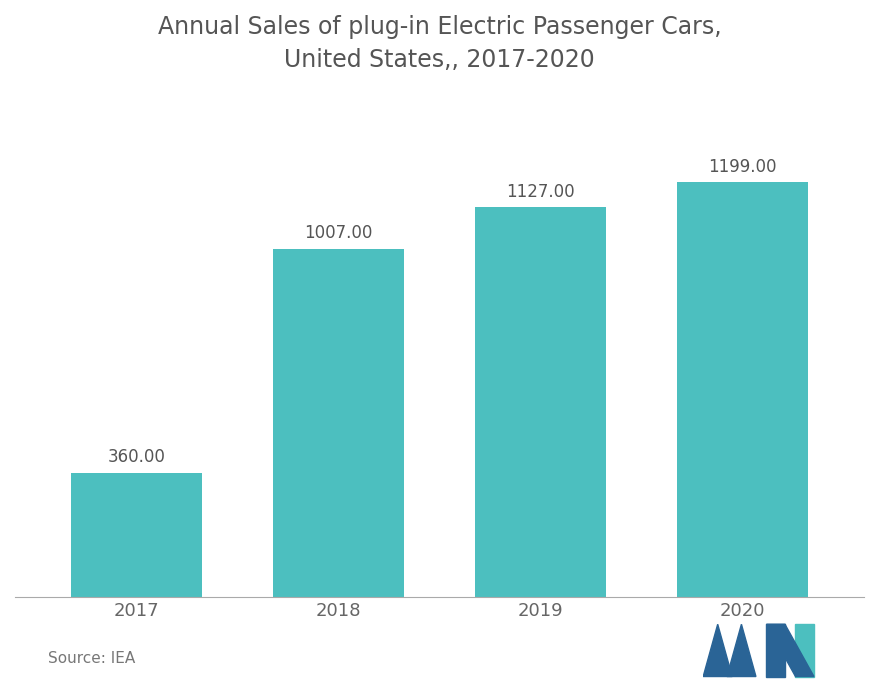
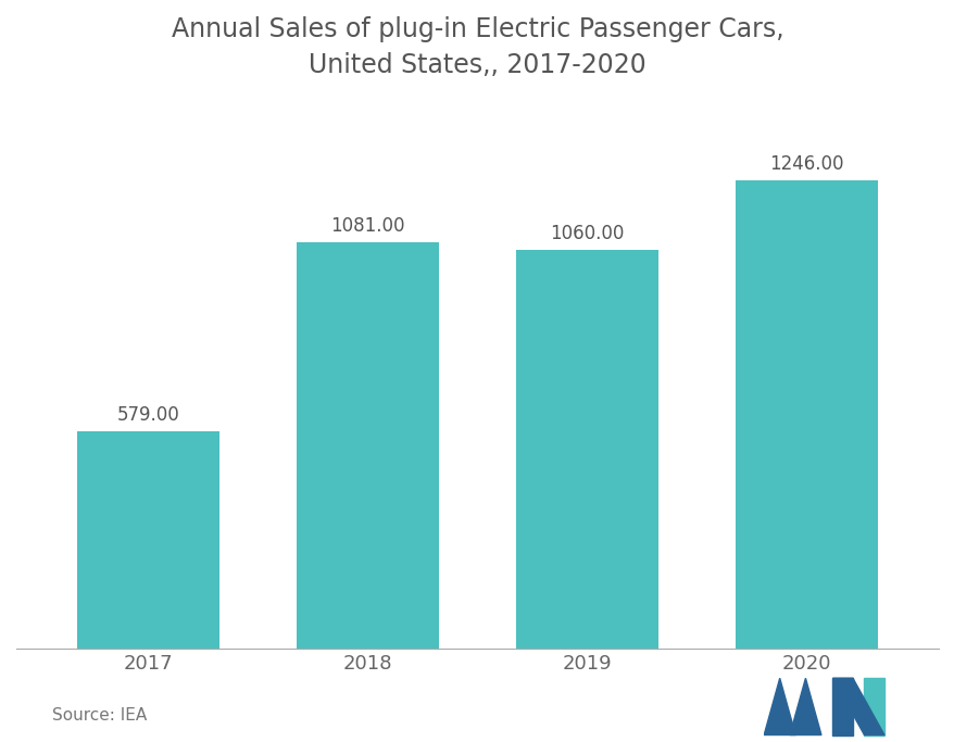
2017: 360.00 -> 579.00
2018: 1007.00 -> 1081.00
2019: 1127.00 -> 1060.00
2020: 1199.00 -> 1246.00
